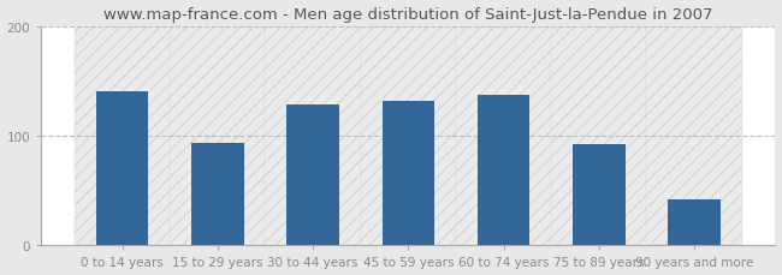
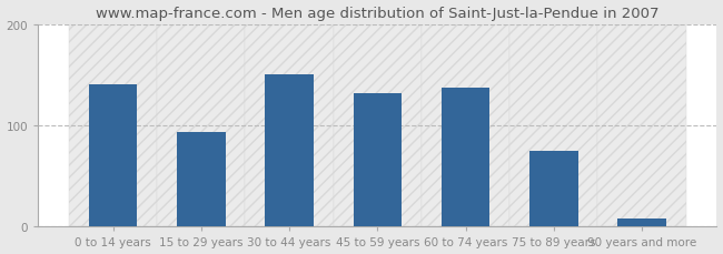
30 to 44 years: 128 -> 150
75 to 89 years: 92 -> 75
90 years and more: 42 -> 8
